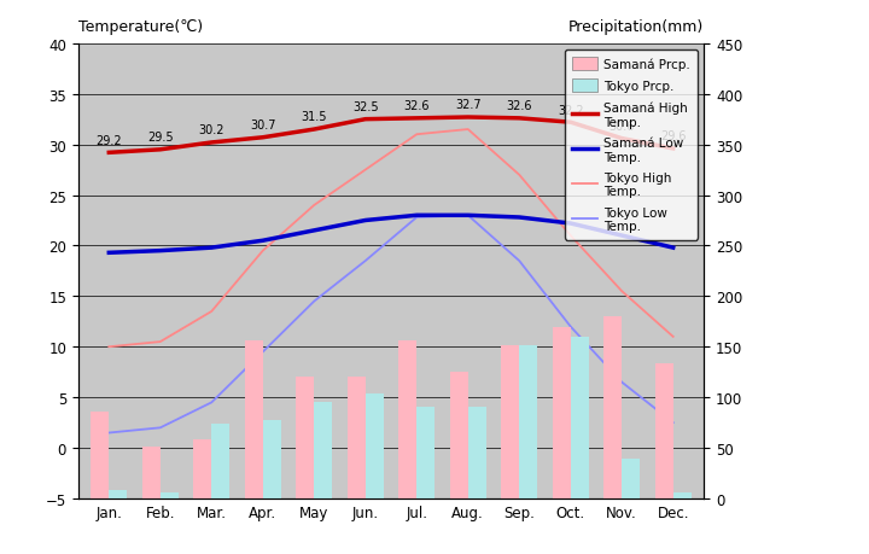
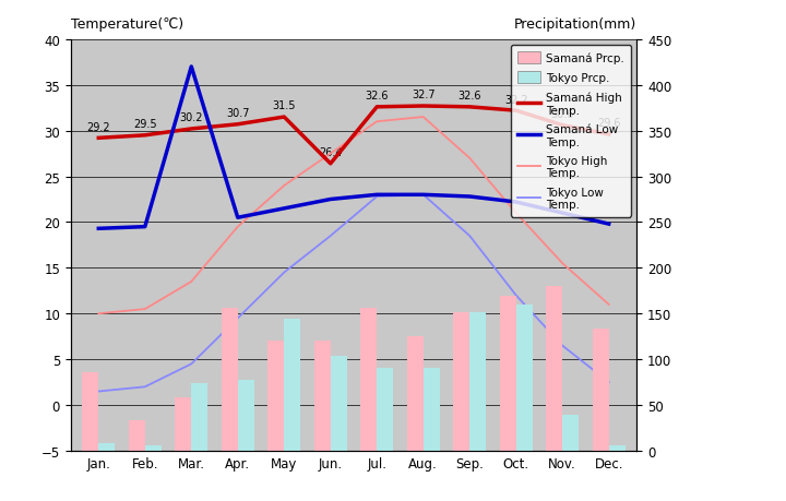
Samaná Prcp./Feb.: 51 -> 34
Samaná Low Temp./Mar.: 19.8 -> 37.0
Tokyo Prcp./May: 95 -> 144
Samaná High Temp./Jun.: 32.5 -> 26.4
